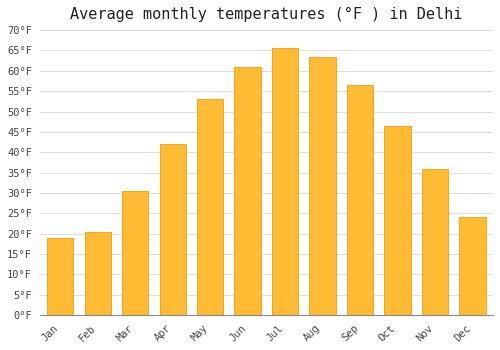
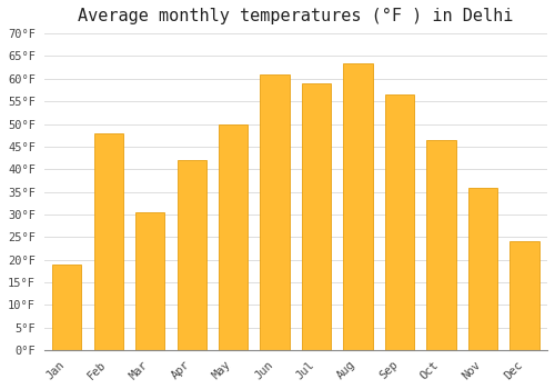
Feb: 20.5°F -> 48.0°F
May: 53.0°F -> 50.0°F
Jul: 65.5°F -> 59.0°F
